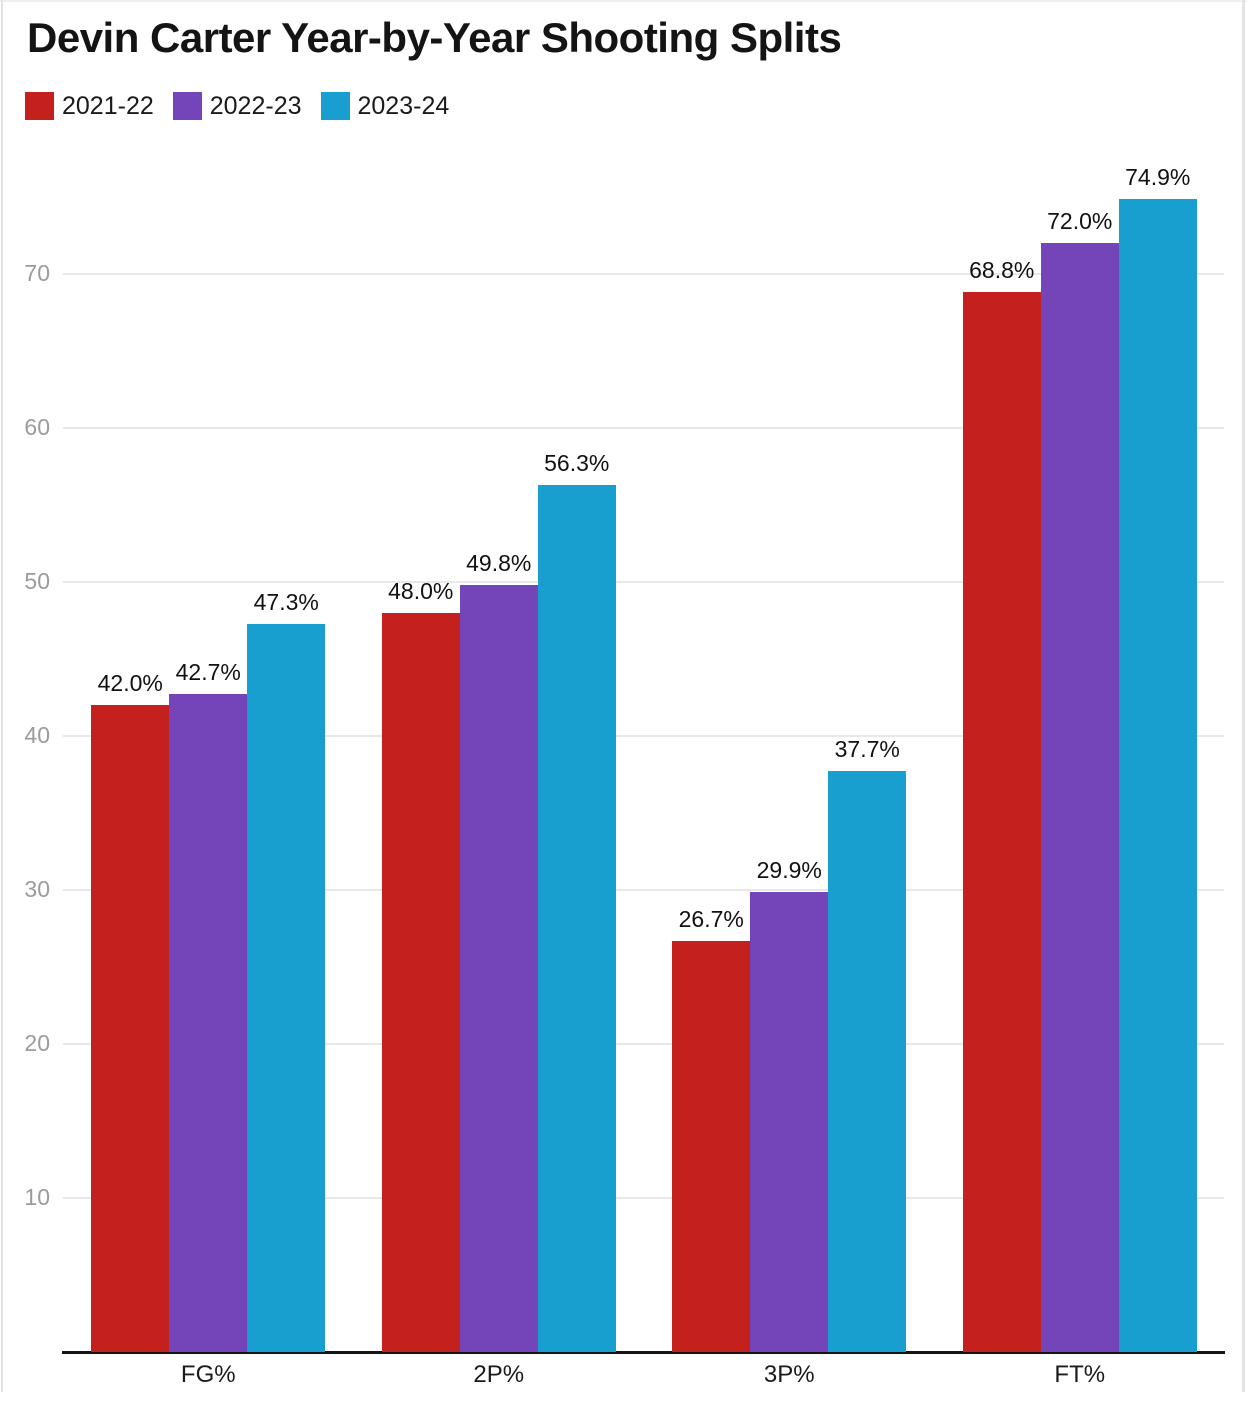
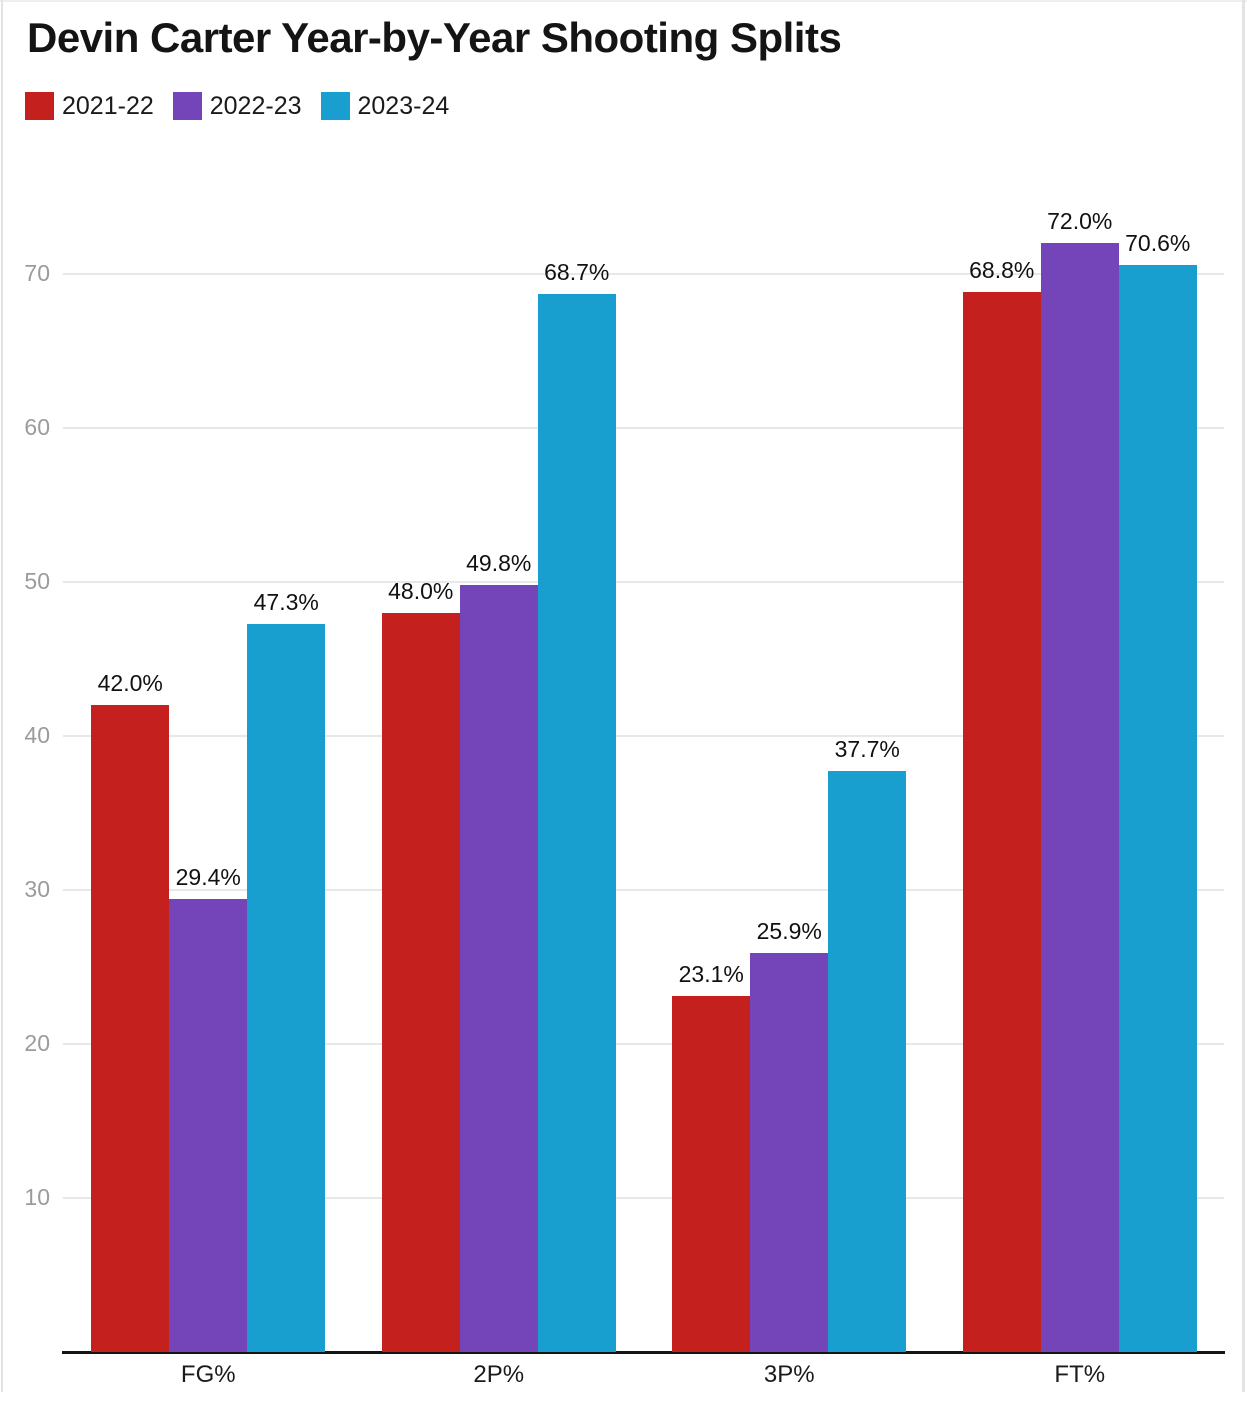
2022-23/FG%: 42.7% -> 29.4%
2023-24/2P%: 56.3% -> 68.7%
2021-22/3P%: 26.7% -> 23.1%
2022-23/3P%: 29.9% -> 25.9%
2023-24/FT%: 74.9% -> 70.6%
